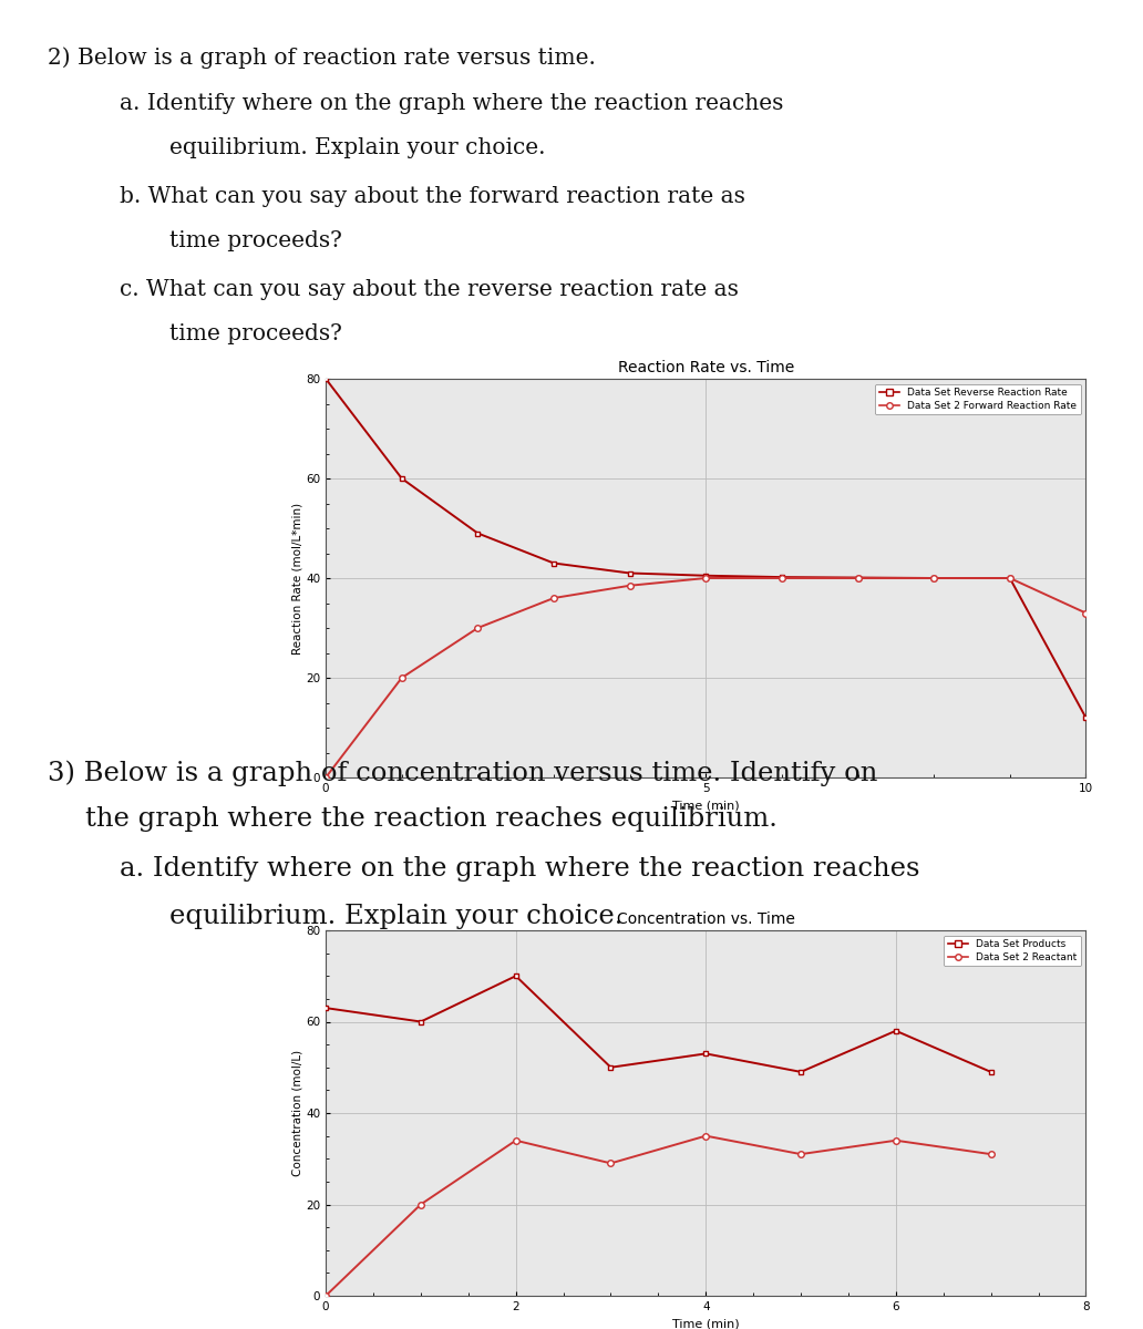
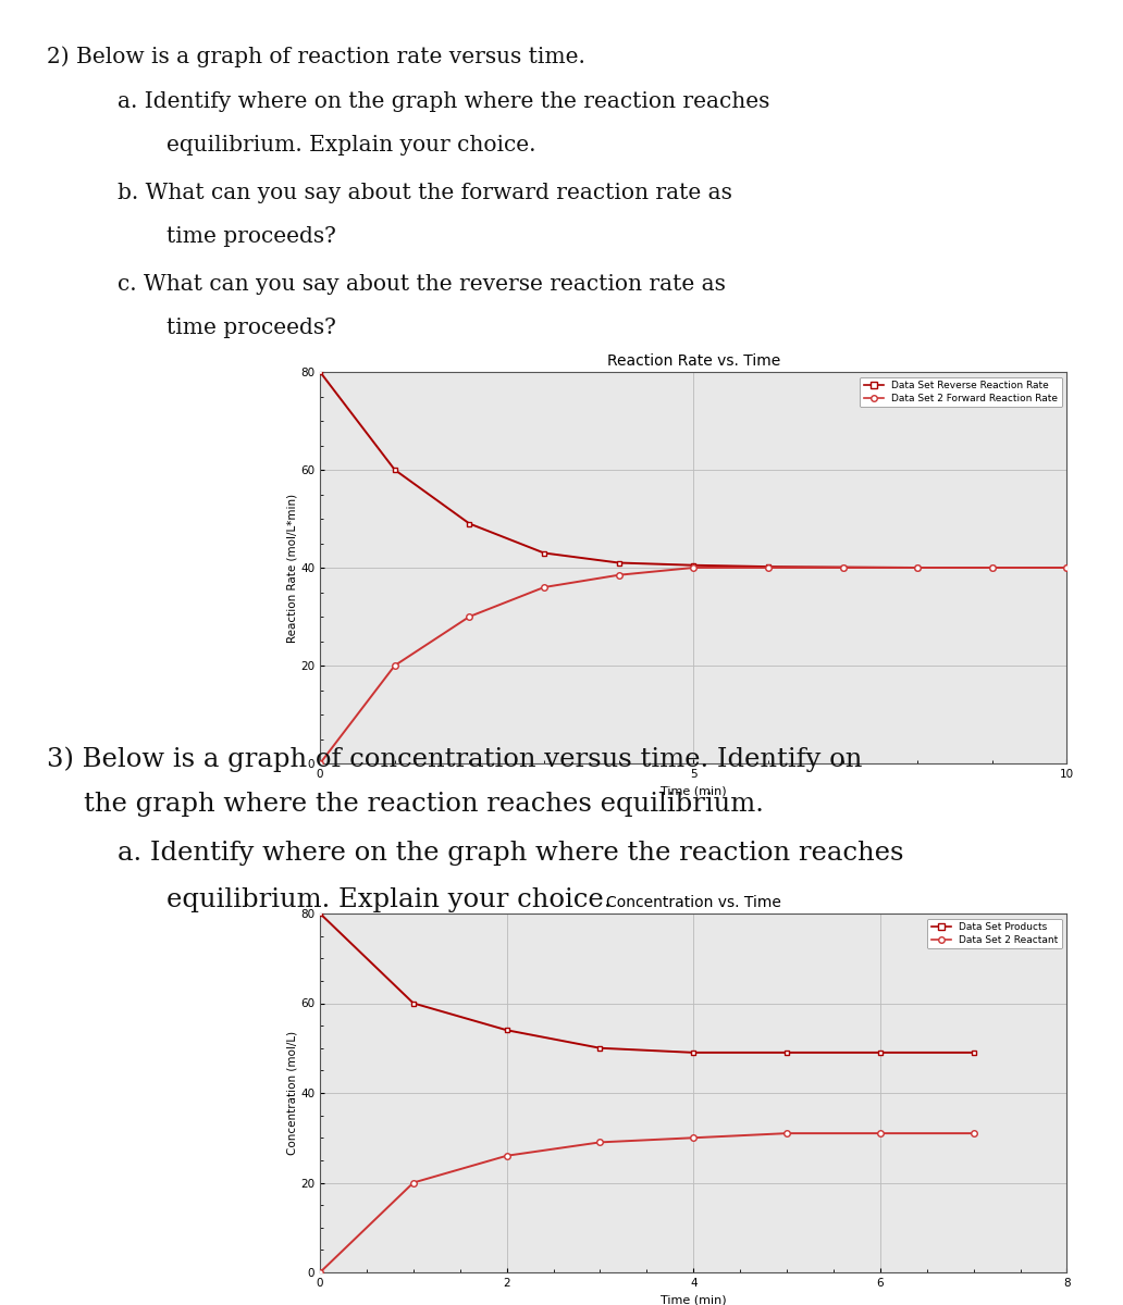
Reaction Rate vs. Time/Data Set Reverse Reaction Rate/10: 12.0 -> 40.0
Reaction Rate vs. Time/Data Set 2 Forward Reaction Rate/10: 33.0 -> 40.0
Concentration vs. Time/Data Set Products/0: 63 -> 80
Concentration vs. Time/Data Set Products/2: 70 -> 54
Concentration vs. Time/Data Set 2 Reactant/2: 34 -> 26
Concentration vs. Time/Data Set Products/4: 53 -> 49
Concentration vs. Time/Data Set 2 Reactant/4: 35 -> 30
Concentration vs. Time/Data Set Products/6: 58 -> 49
Concentration vs. Time/Data Set 2 Reactant/6: 34 -> 31
